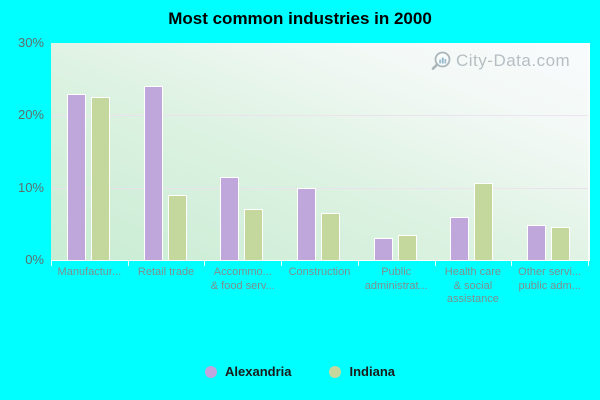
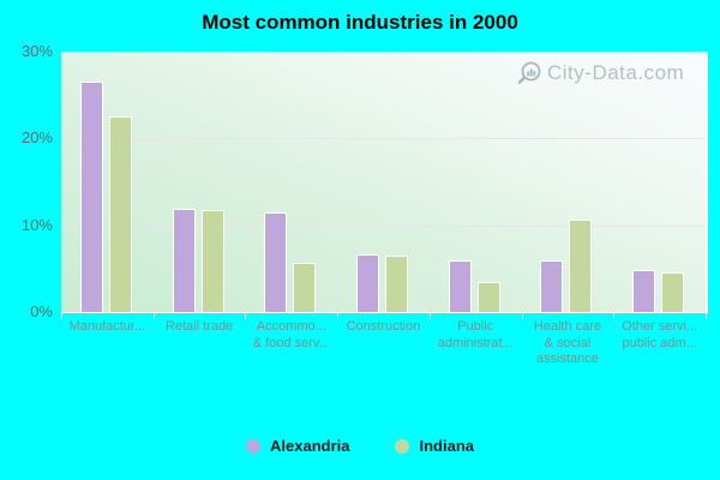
Alexandria/Manufactur...: 23% -> 27%
Alexandria/Retail trade: 24% -> 12%
Indiana/Retail trade: 9% -> 12%
Indiana/Accommo... & food serv...: 7% -> 6%
Alexandria/Construction: 10% -> 7%
Alexandria/Public administrat...: 3% -> 6%
